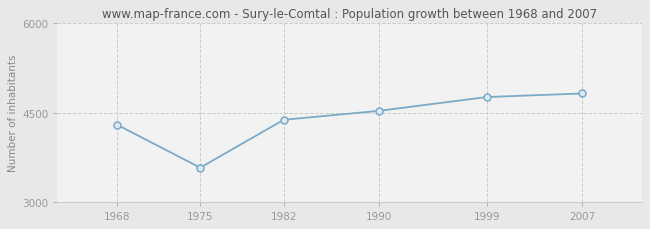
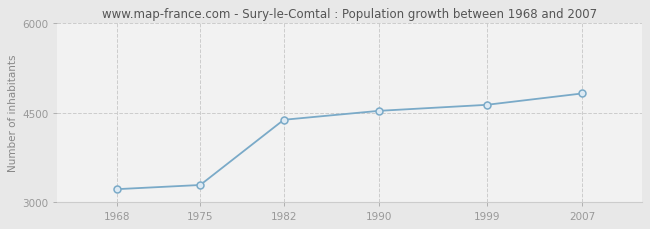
1968: 4300 -> 3220
1975: 3580 -> 3290
1999: 4760 -> 4630
